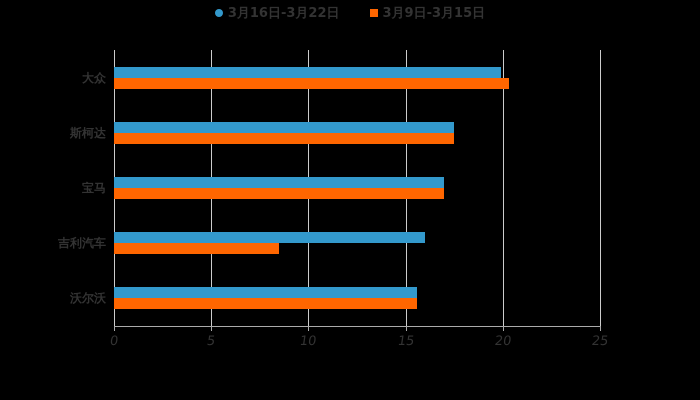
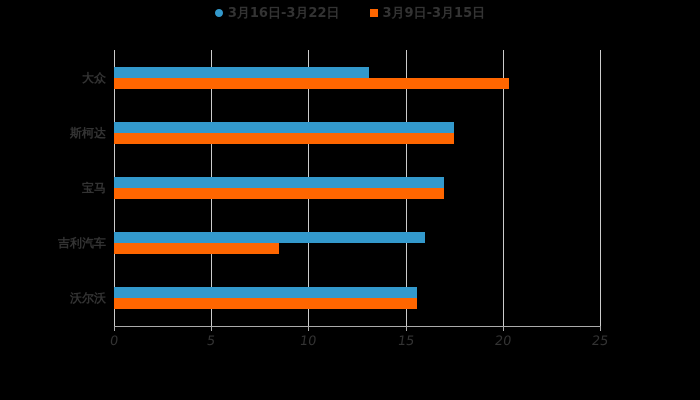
3月16日-3月22日/大众: 19.9 -> 13.1
